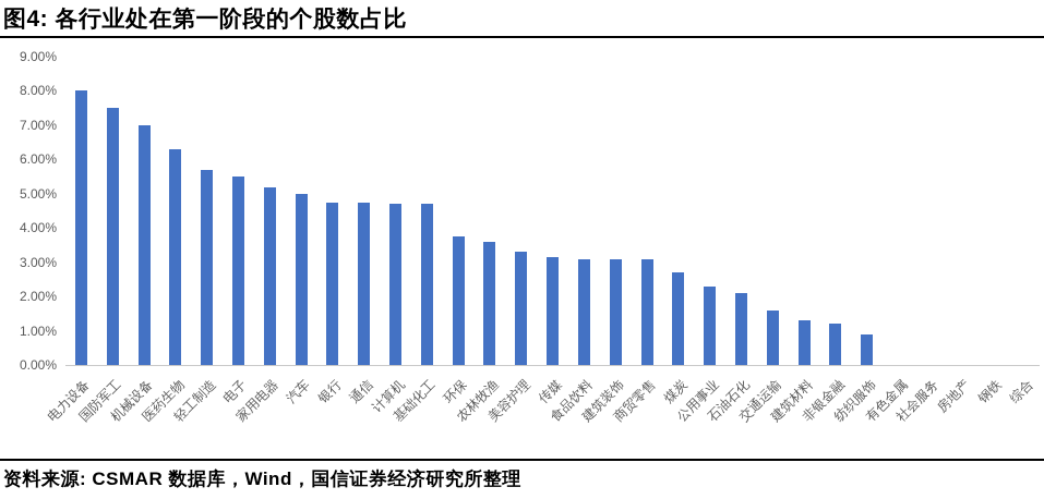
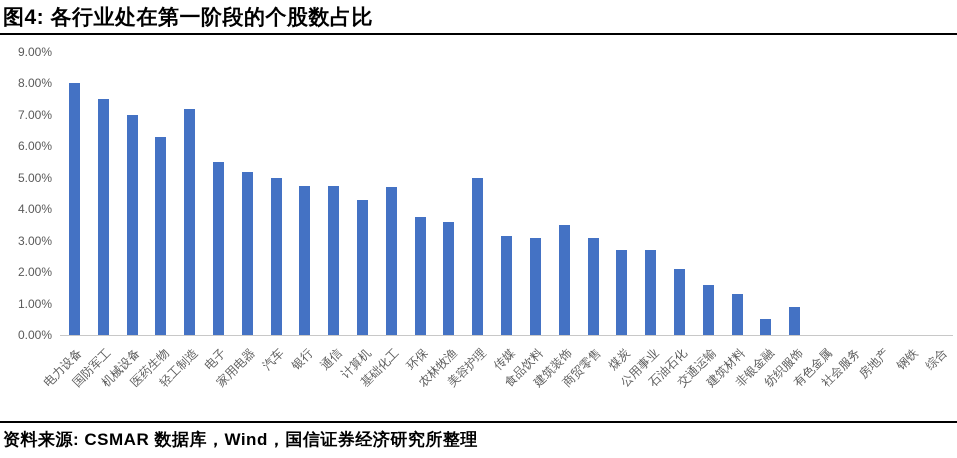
轻工制造: 5.7% -> 7.2%
计算机: 4.7% -> 4.3%
美容护理: 3.3% -> 5.0%
建筑装饰: 3.1% -> 3.5%
公用事业: 2.3% -> 2.7%
非银金融: 1.2% -> 0.5%
